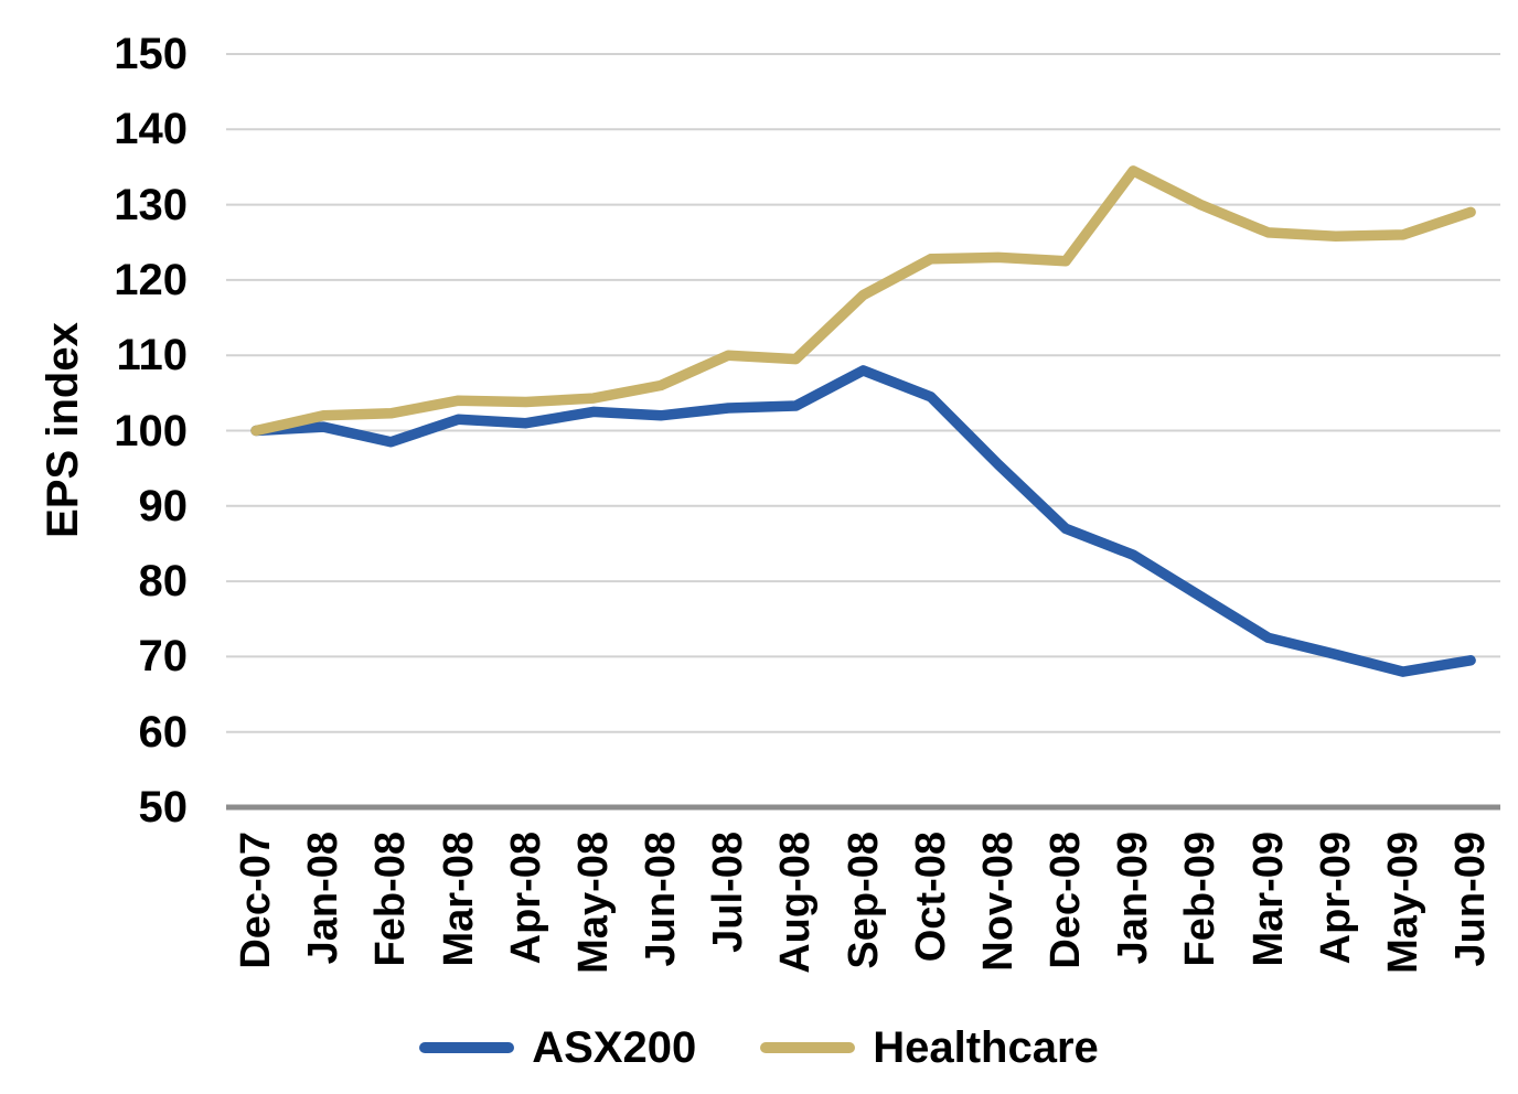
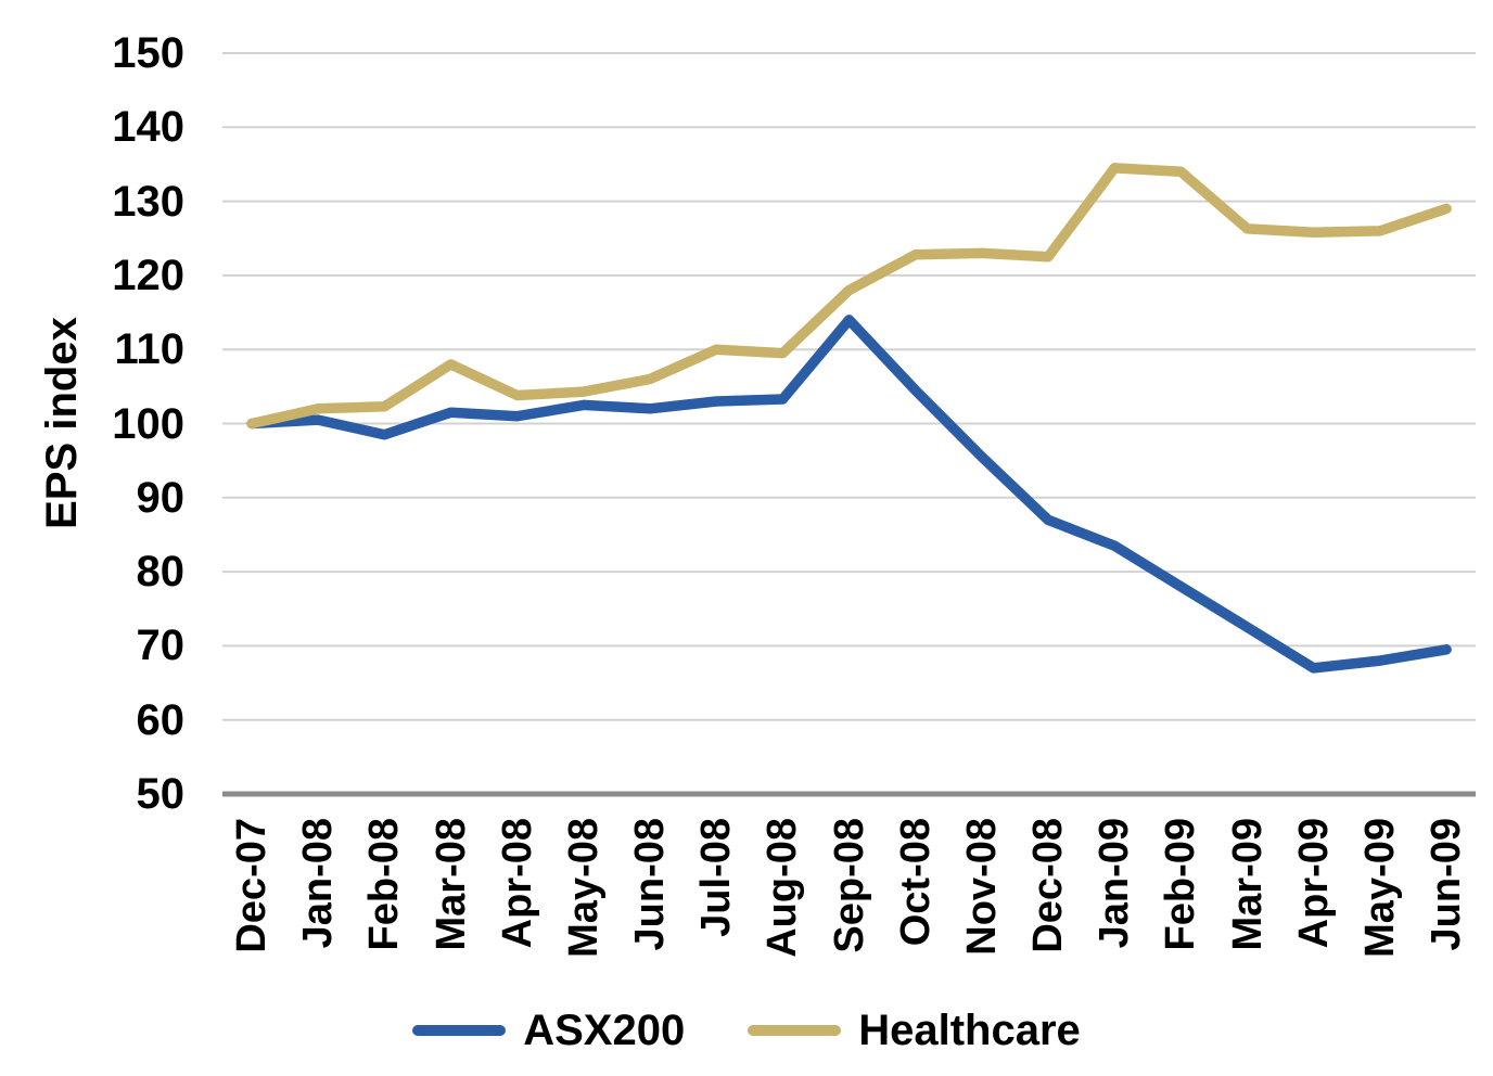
Healthcare/Mar-08: 104 -> 108
ASX200/Sep-08: 108 -> 114
Healthcare/Feb-09: 130 -> 134
ASX200/Apr-09: 70 -> 67
